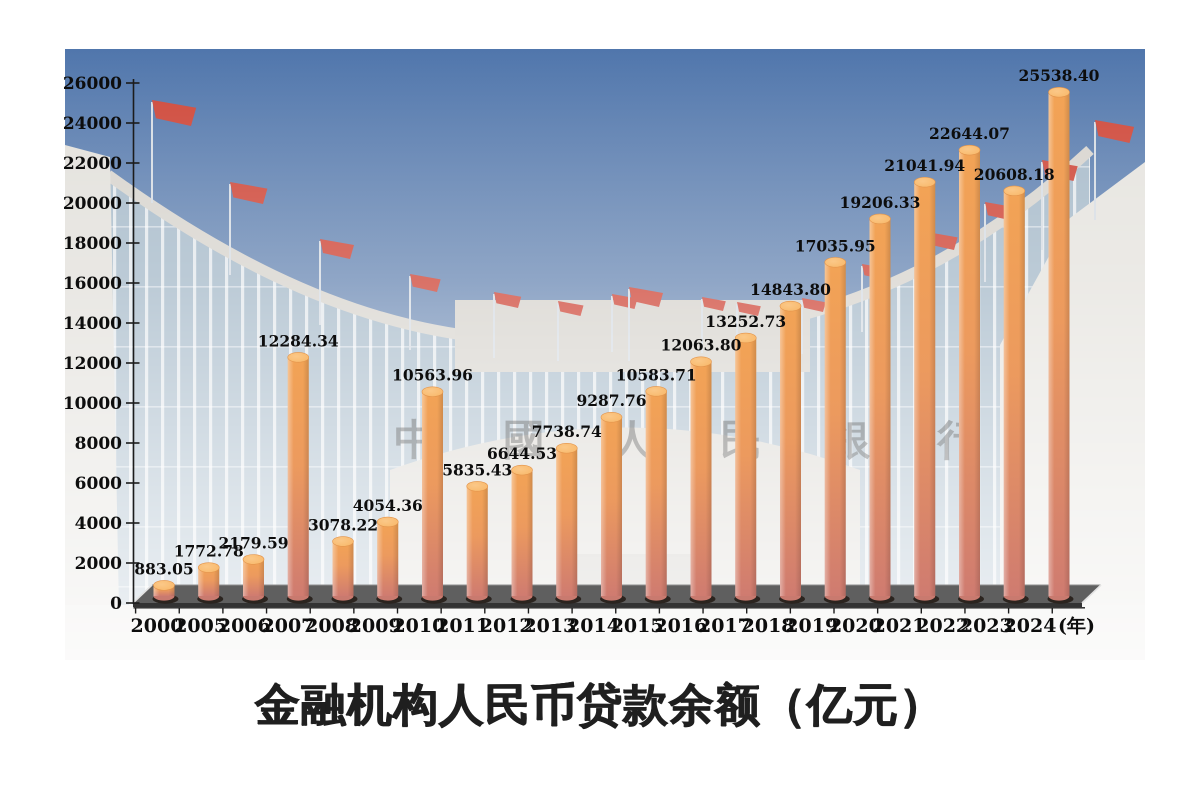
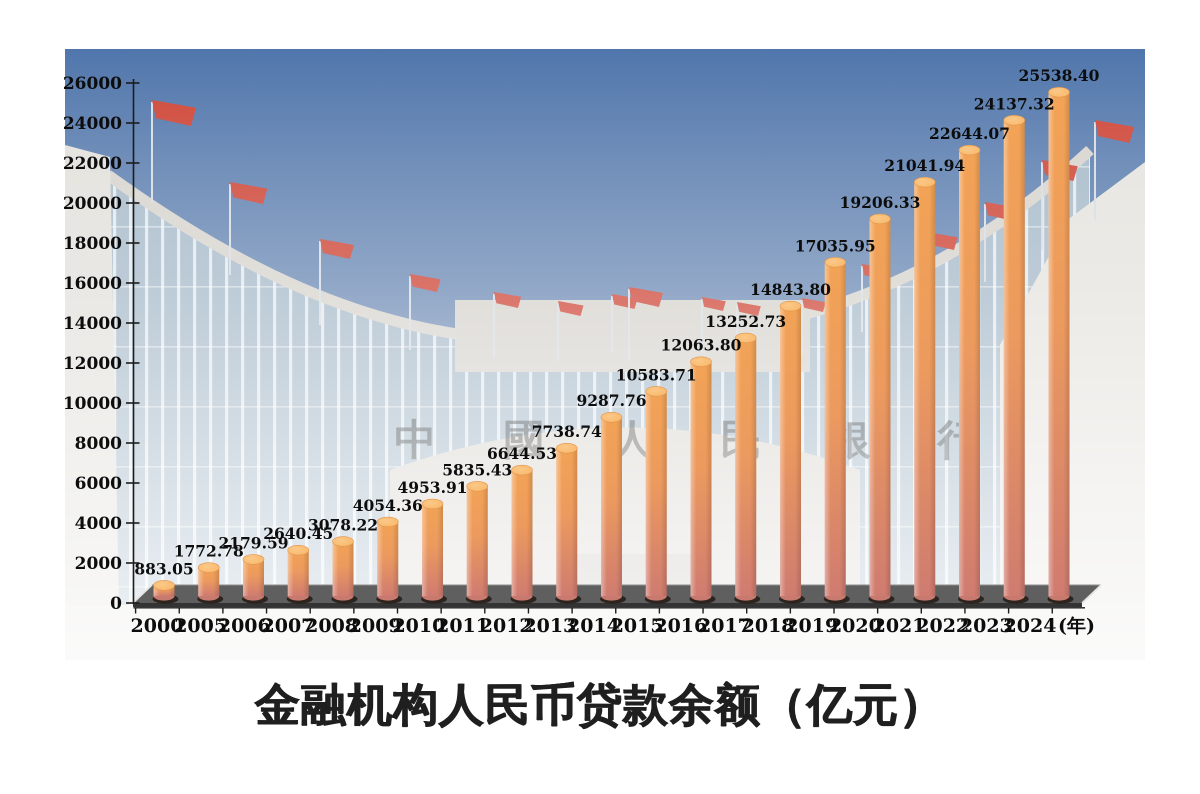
2007: 12284.34 -> 2640.45
2010: 10563.96 -> 4953.91
2023: 20608.18 -> 24137.32
